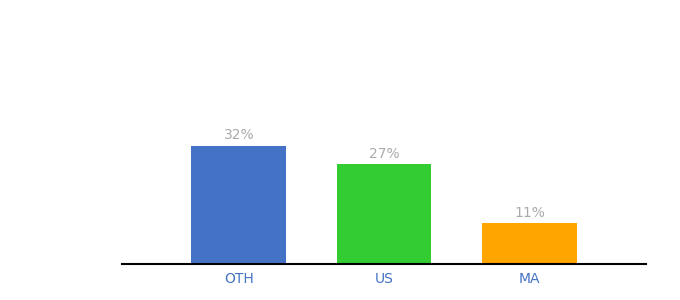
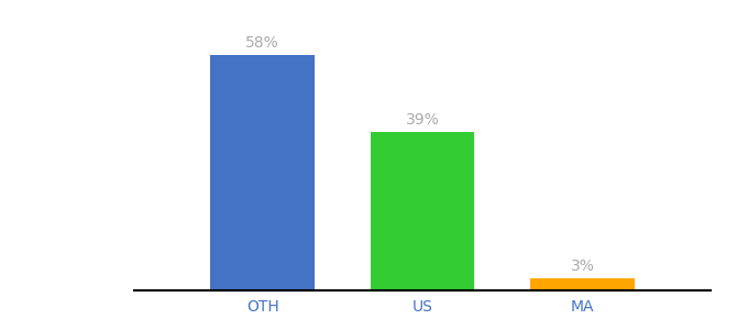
OTH: 32% -> 58%
US: 27% -> 39%
MA: 11% -> 3%
